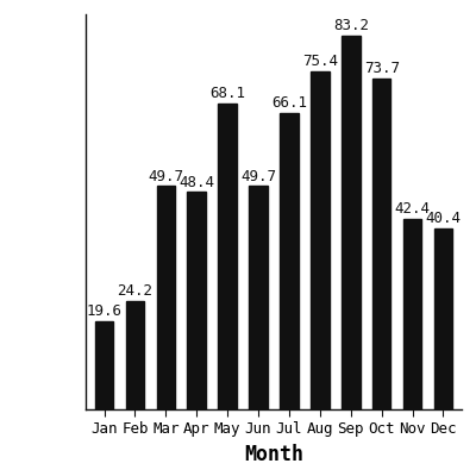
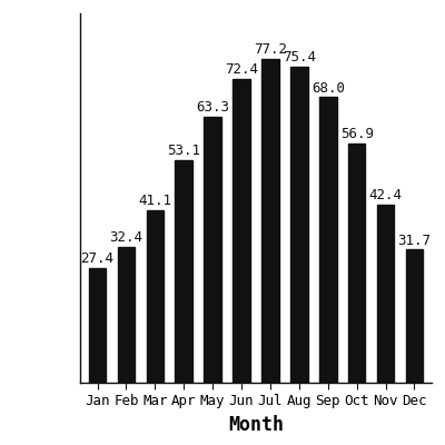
Jan: 19.6 -> 27.4
Feb: 24.2 -> 32.4
Mar: 49.7 -> 41.1
Apr: 48.4 -> 53.1
May: 68.1 -> 63.3
Jun: 49.7 -> 72.4
Jul: 66.1 -> 77.2
Sep: 83.2 -> 68.0
Oct: 73.7 -> 56.9
Dec: 40.4 -> 31.7
